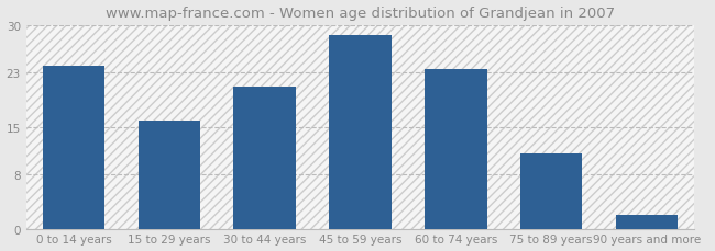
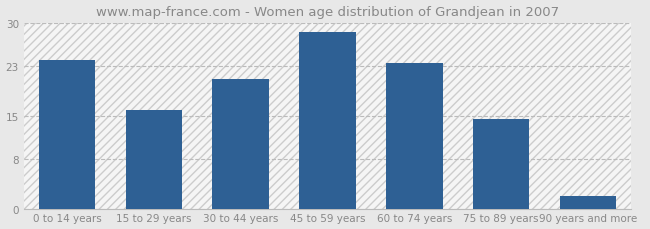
75 to 89 years: 11.0 -> 14.5
